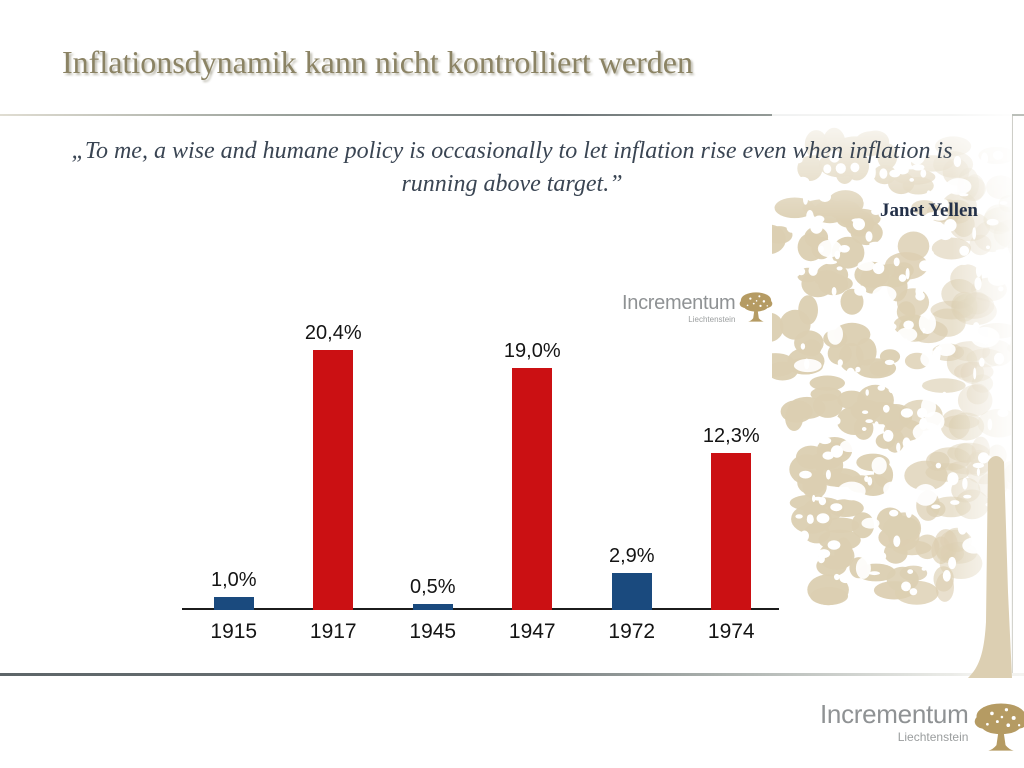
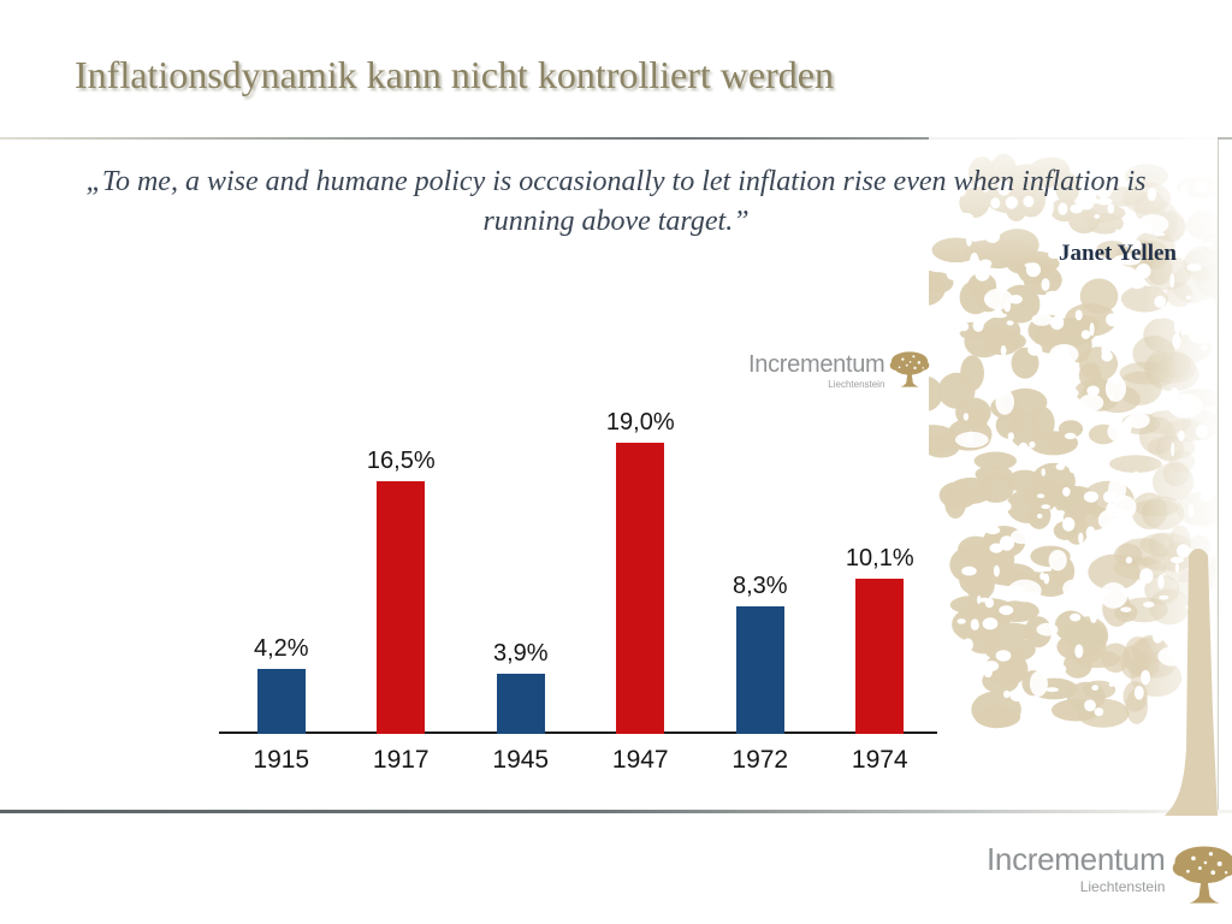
1915: 1,0% -> 4,2%
1917: 20,4% -> 16,5%
1945: 0,5% -> 3,9%
1972: 2,9% -> 8,3%
1974: 12,3% -> 10,1%
